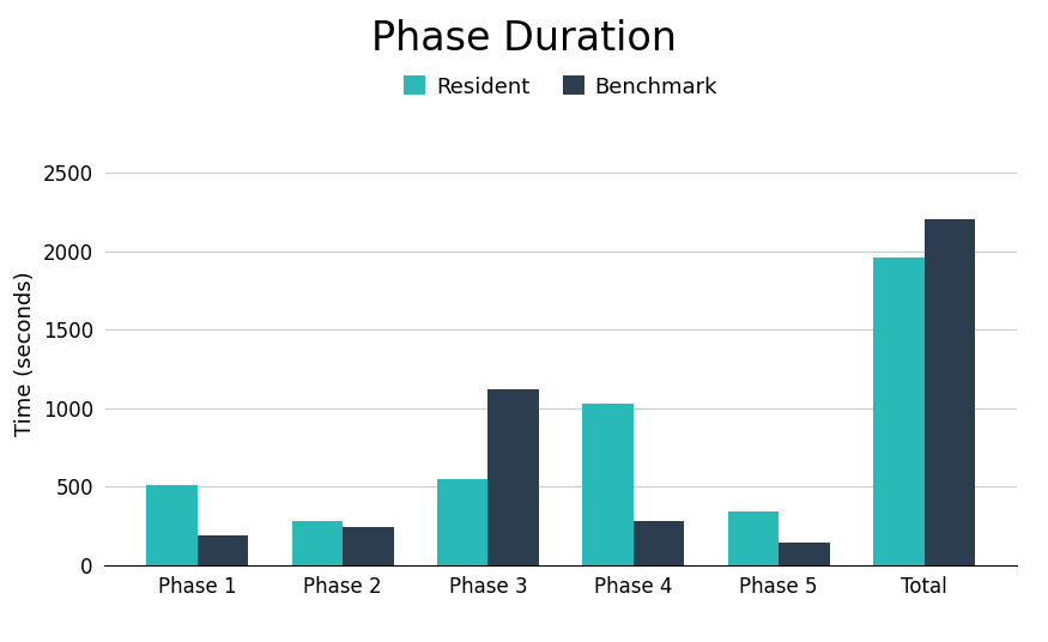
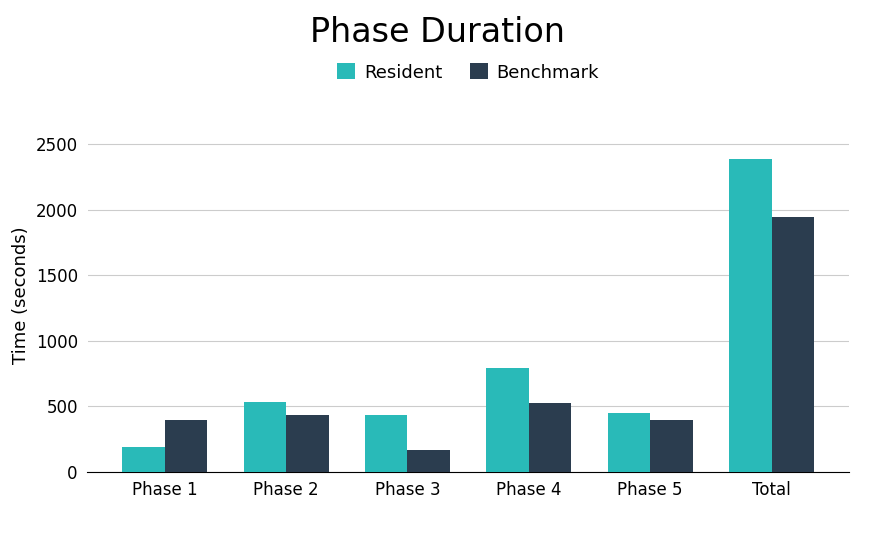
Resident/Phase 1: 510 -> 190
Benchmark/Phase 1: 190 -> 400
Resident/Phase 2: 280 -> 530
Benchmark/Phase 2: 240 -> 430
Resident/Phase 3: 550 -> 430
Benchmark/Phase 3: 1120 -> 160
Resident/Phase 4: 1030 -> 790
Benchmark/Phase 4: 280 -> 520
Resident/Phase 5: 340 -> 450
Benchmark/Phase 5: 140 -> 400
Resident/Total: 1960 -> 2390
Benchmark/Total: 2200 -> 1940
